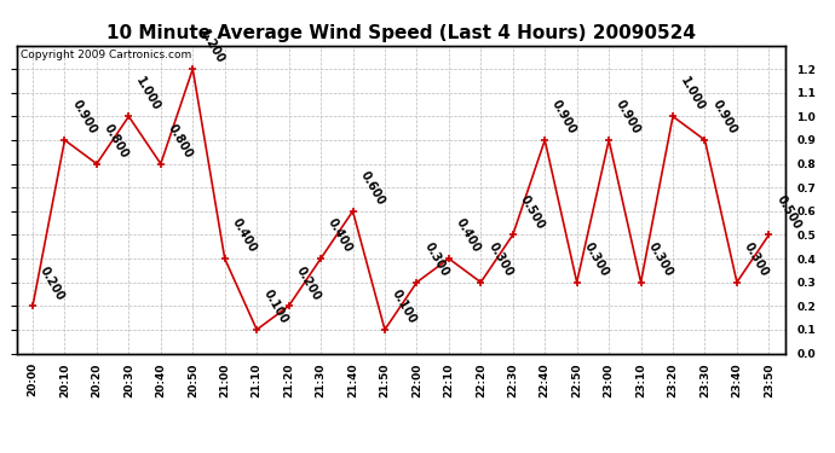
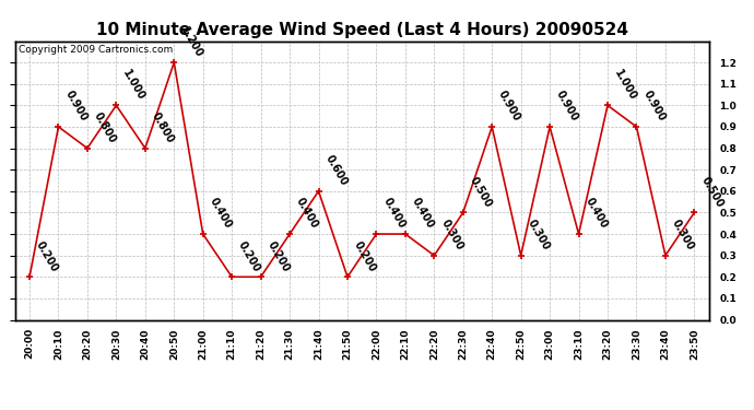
21:10: 0.100 -> 0.200
21:50: 0.100 -> 0.200
22:00: 0.300 -> 0.400
23:10: 0.300 -> 0.400
